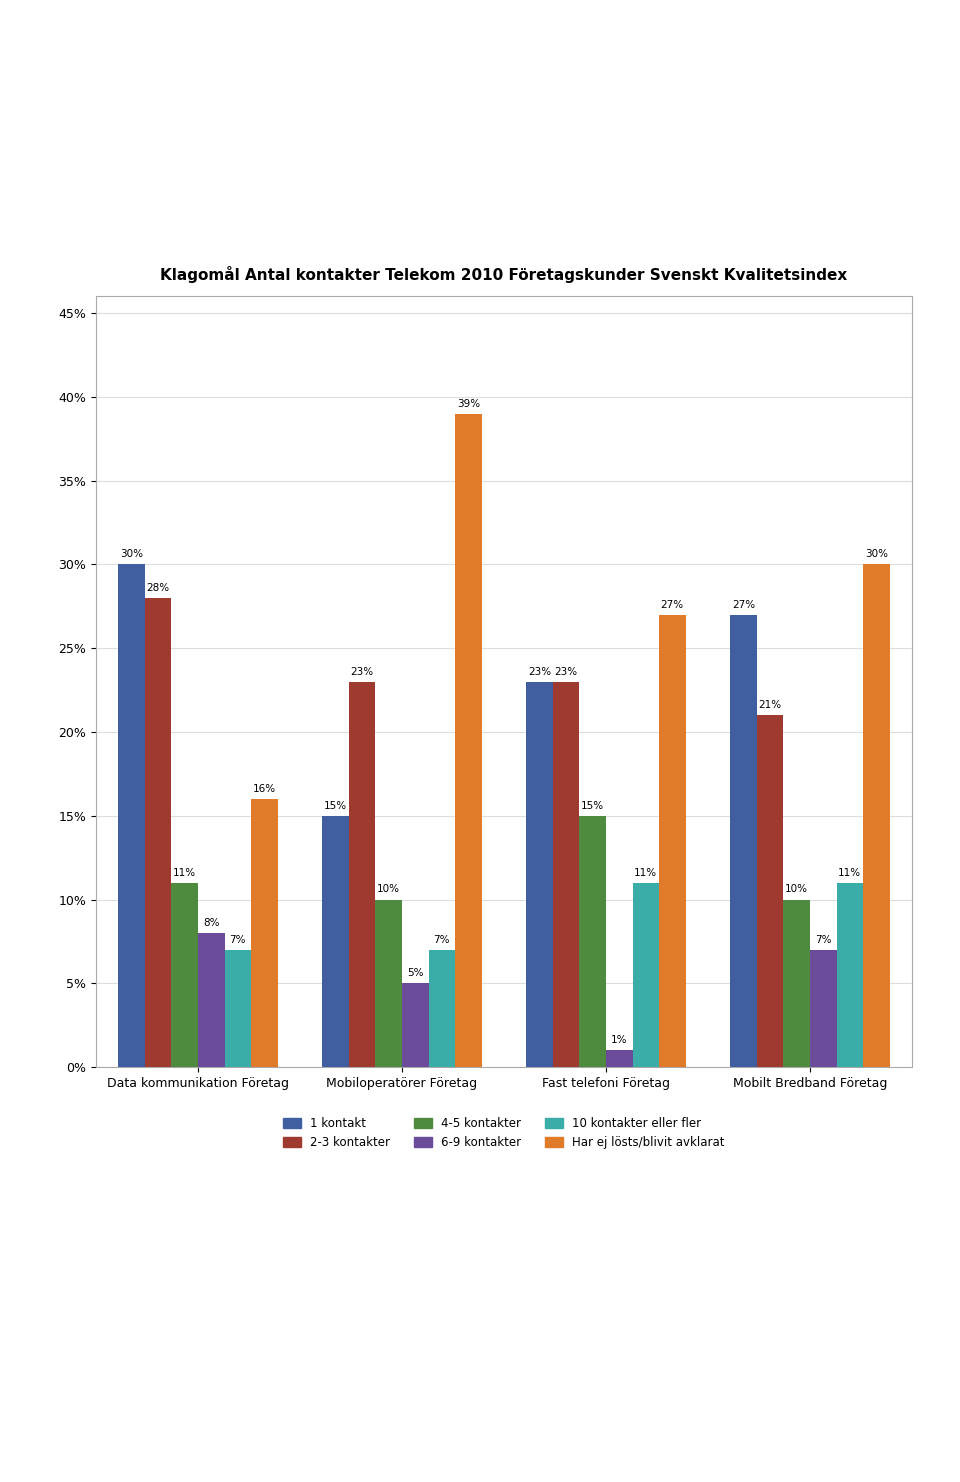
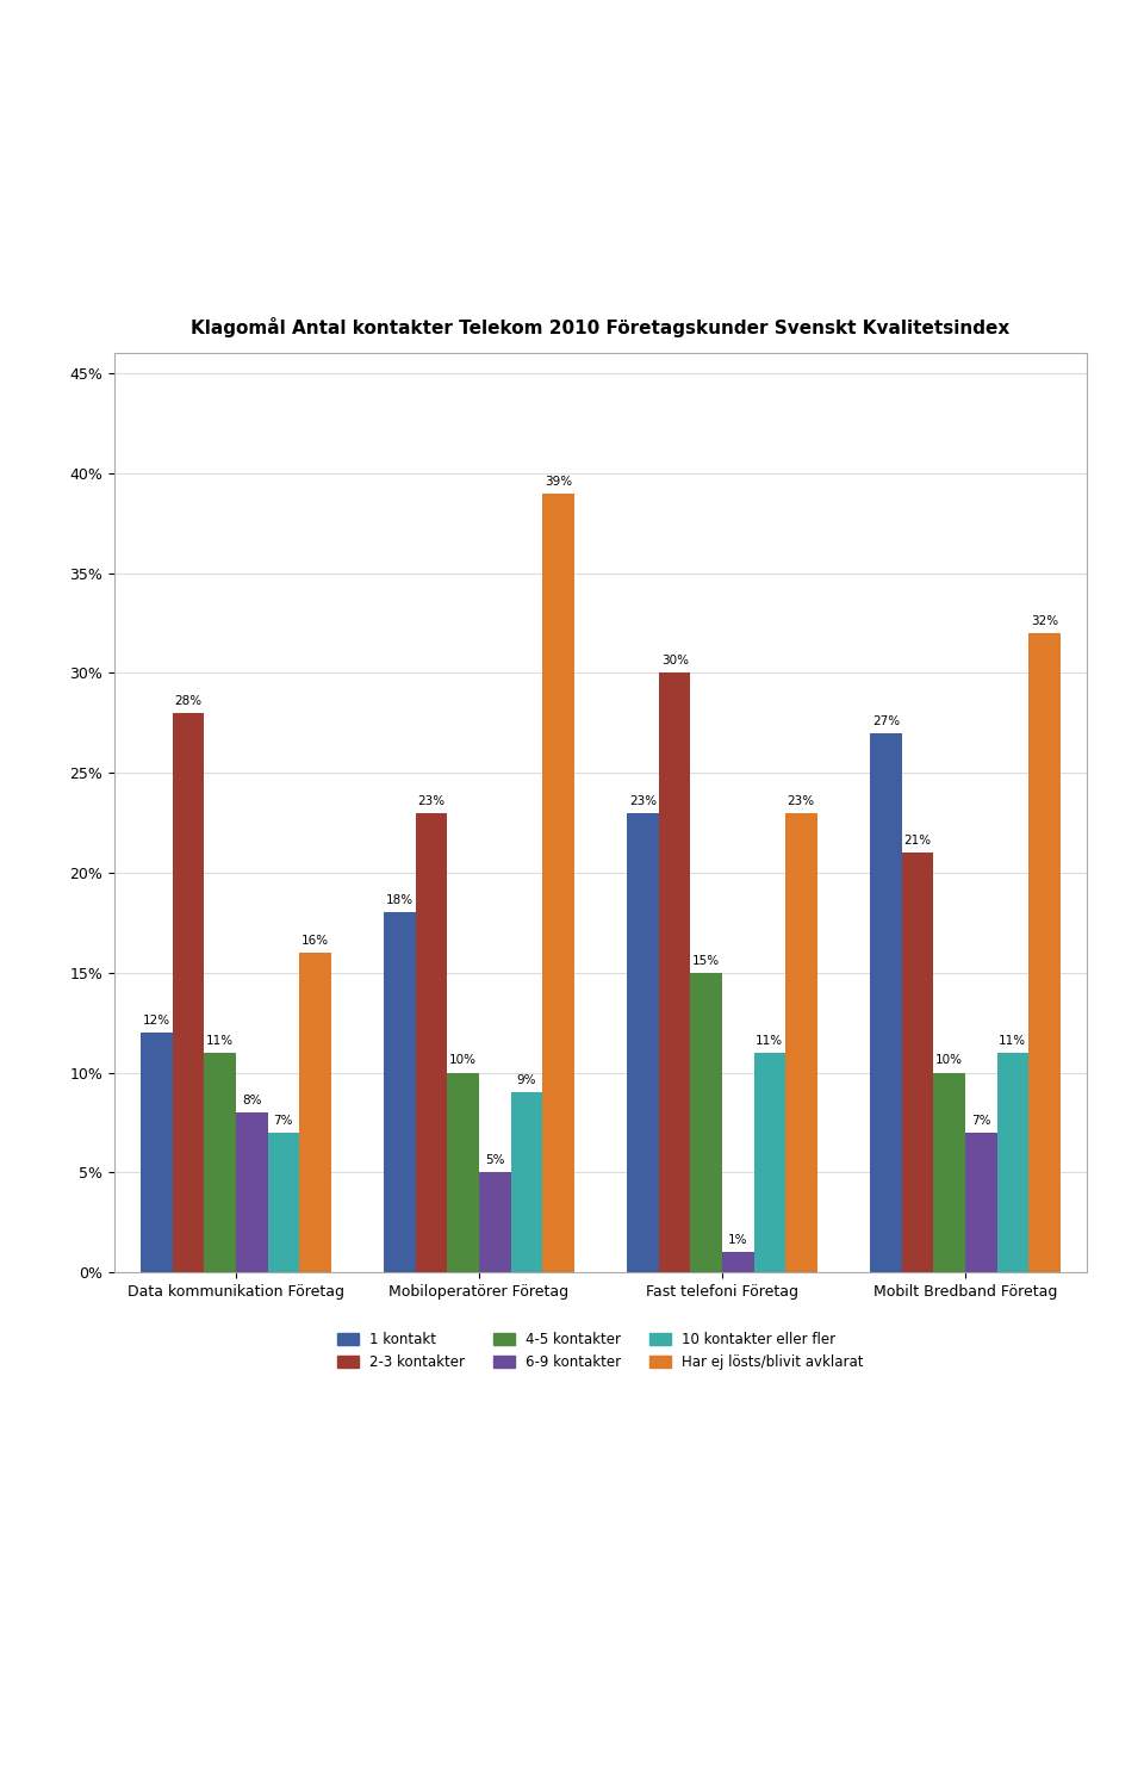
1 kontakt/Data kommunikation Företag: 30% -> 12%
1 kontakt/Mobiloperatörer Företag: 15% -> 18%
10 kontakter eller fler/Mobiloperatörer Företag: 7% -> 9%
2-3 kontakter/Fast telefoni Företag: 23% -> 30%
Har ej lösts/blivit avklarat/Fast telefoni Företag: 27% -> 23%
Har ej lösts/blivit avklarat/Mobilt Bredband Företag: 30% -> 32%
